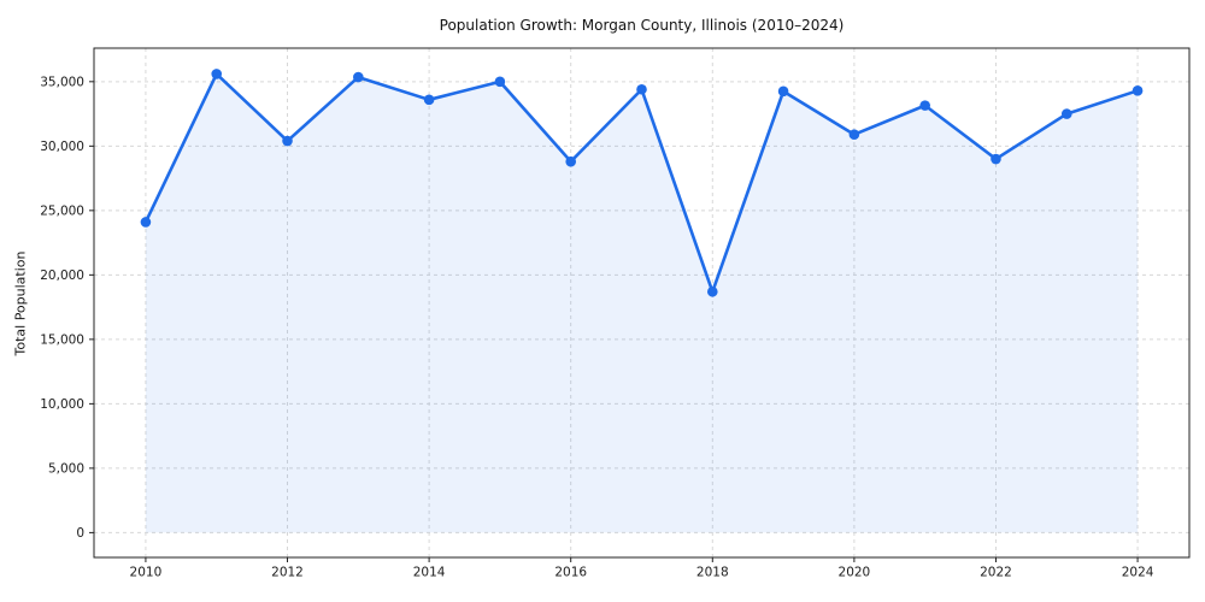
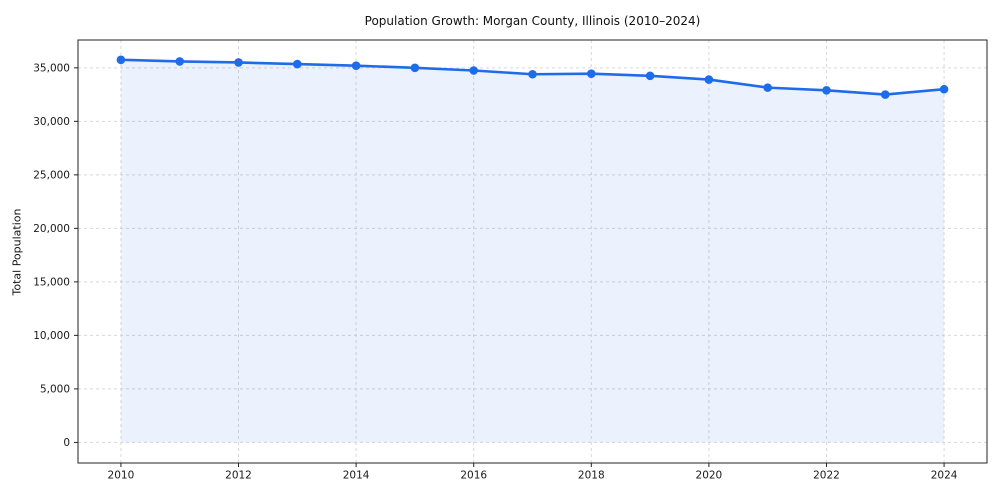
2010: 24100 -> 35800
2012: 30400 -> 35500
2014: 33600 -> 35200
2016: 28800 -> 34800
2018: 18700 -> 34400
2020: 30900 -> 33900
2022: 29000 -> 32900
2024: 34300 -> 33000
